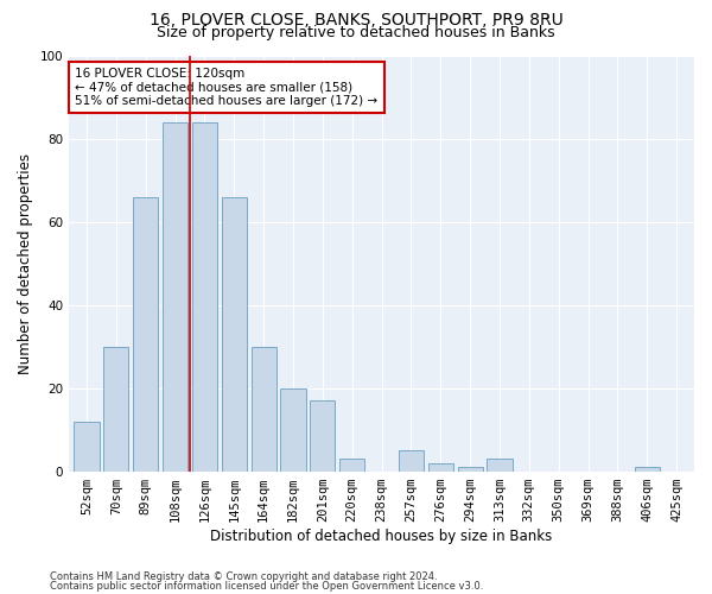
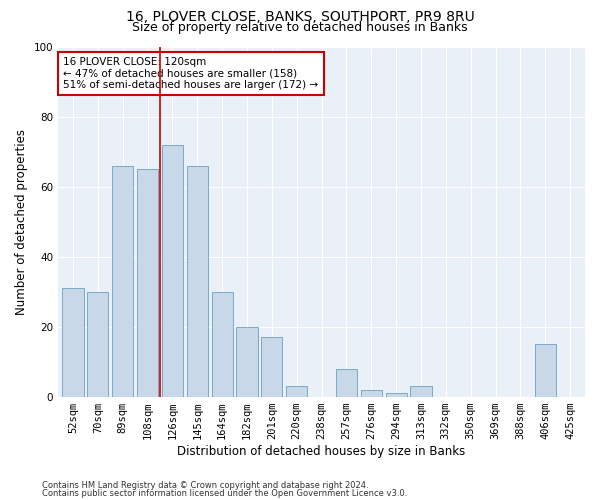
52sqm: 12 -> 31
108sqm: 84 -> 65
126sqm: 84 -> 72
257sqm: 5 -> 8
406sqm: 1 -> 15
